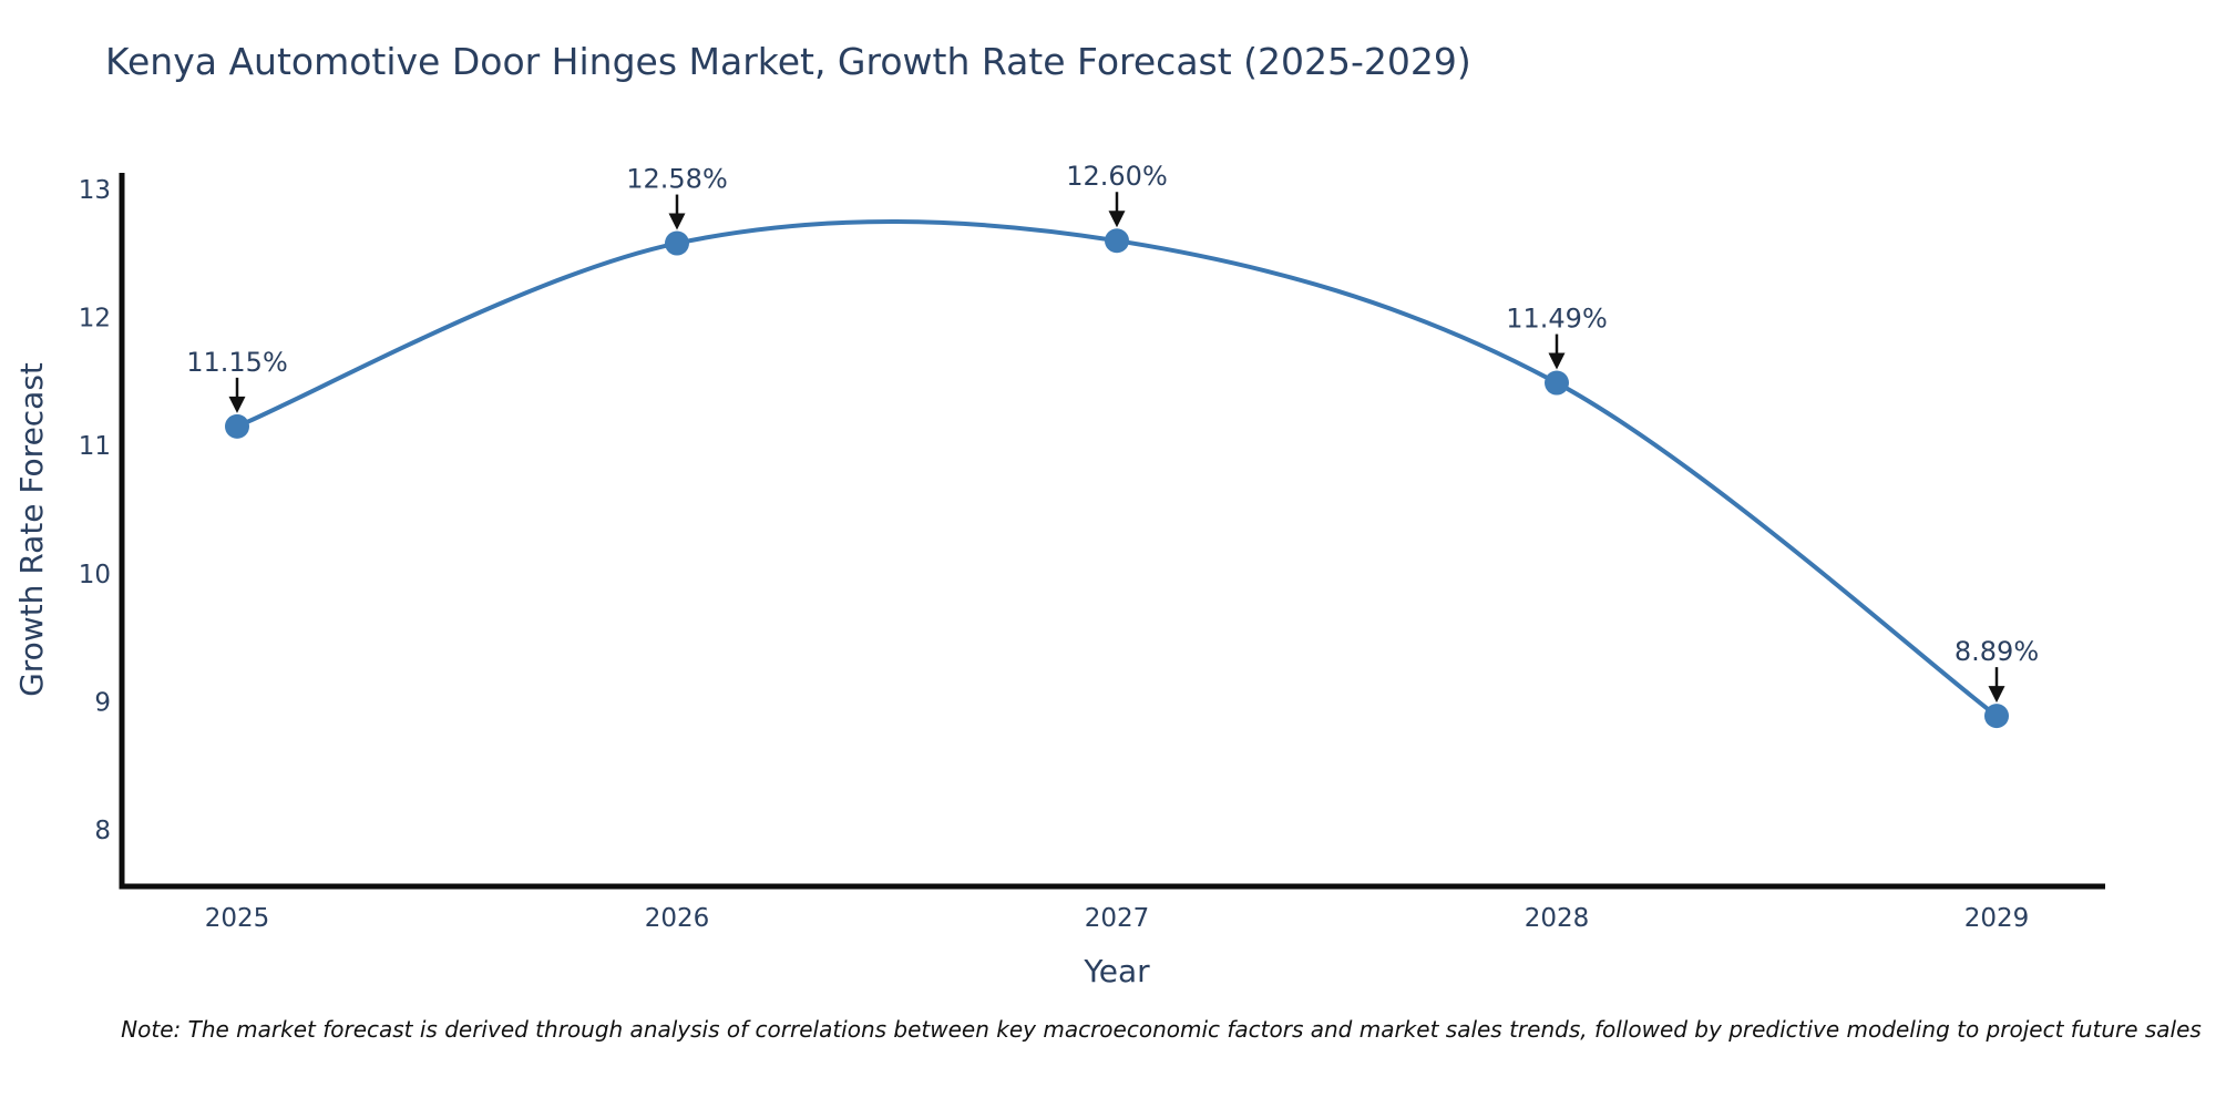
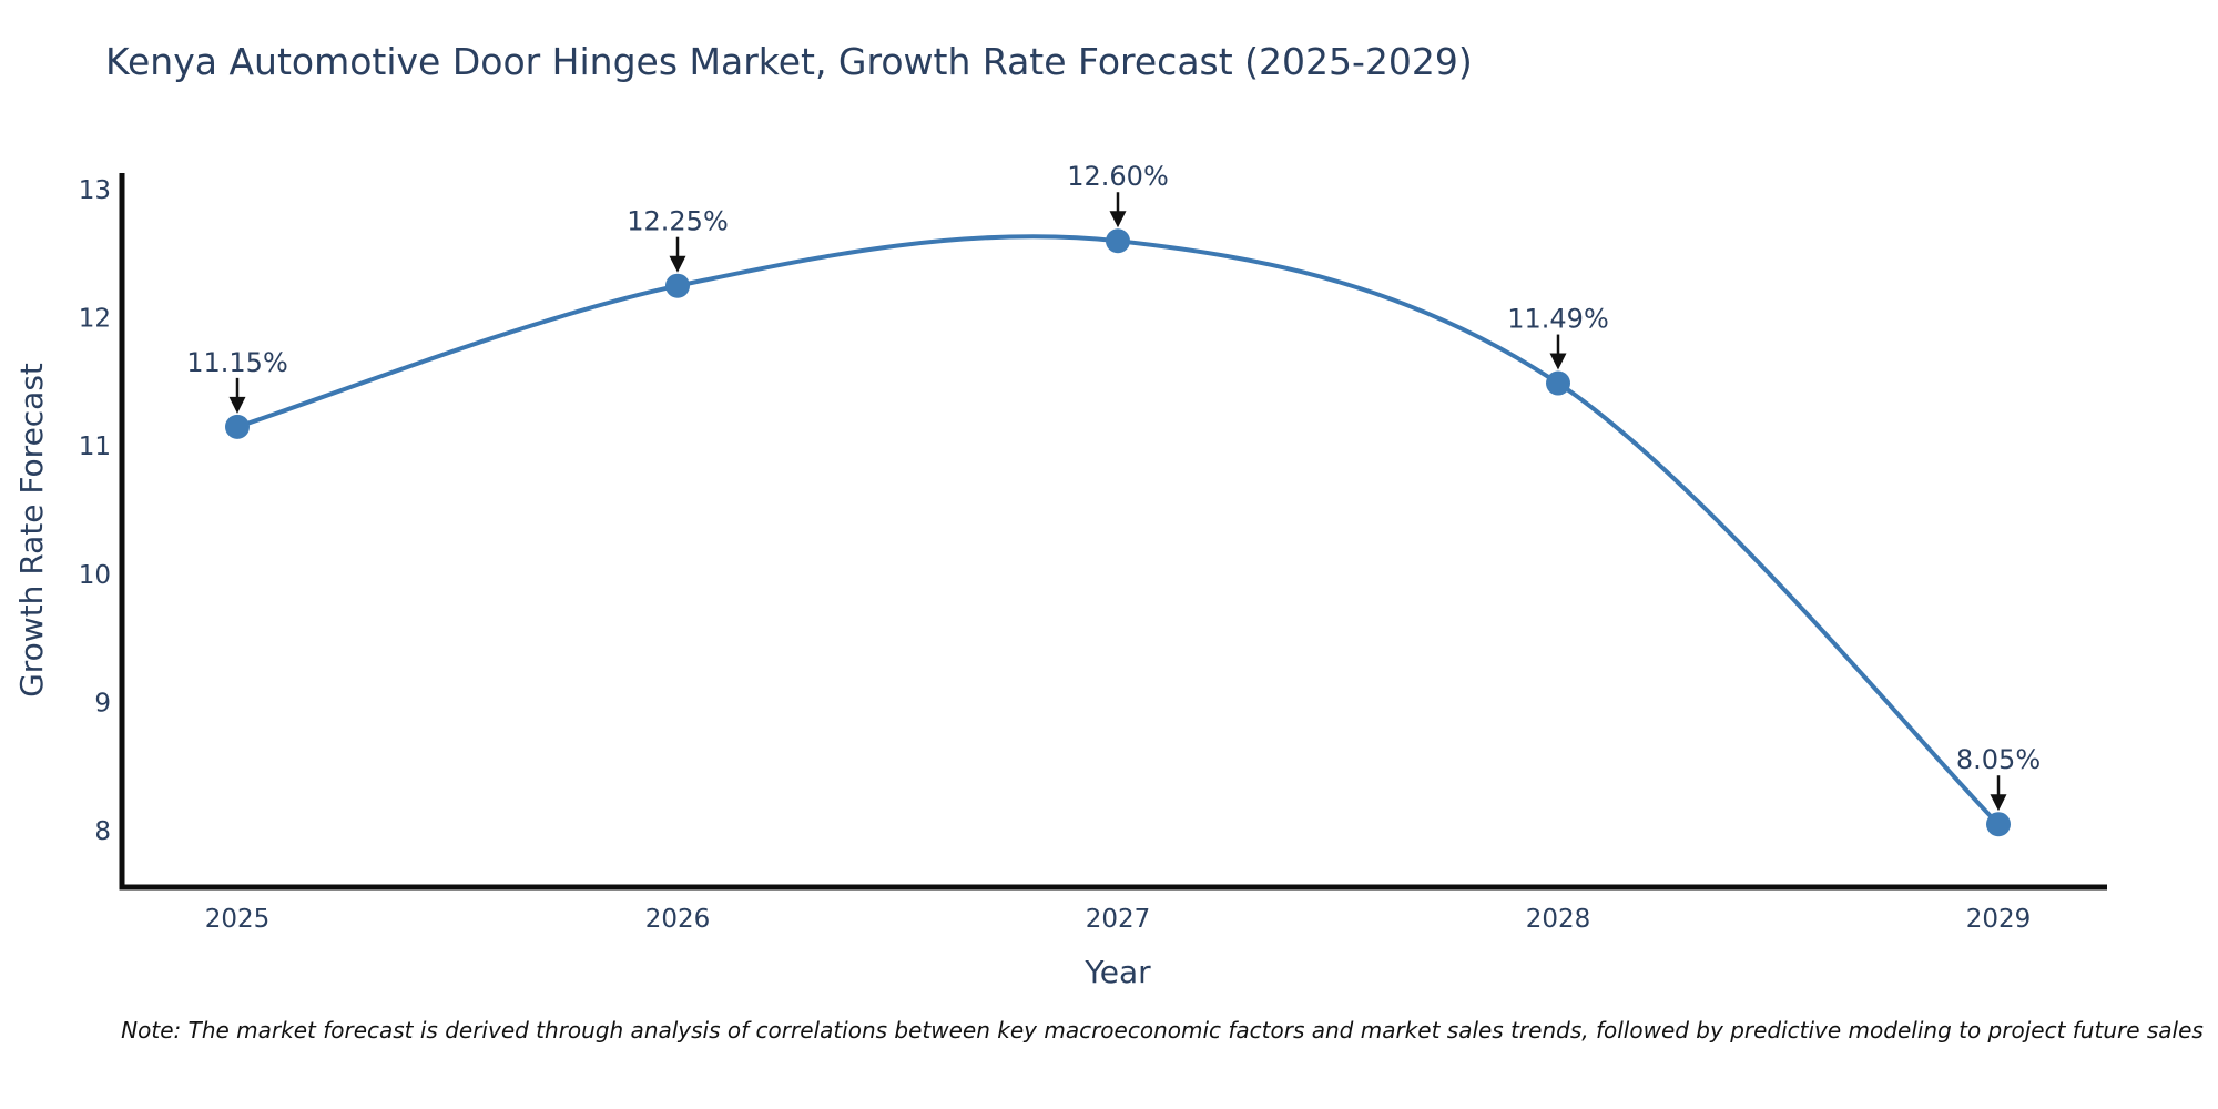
2026: 12.58% -> 12.25%
2029: 8.89% -> 8.05%
